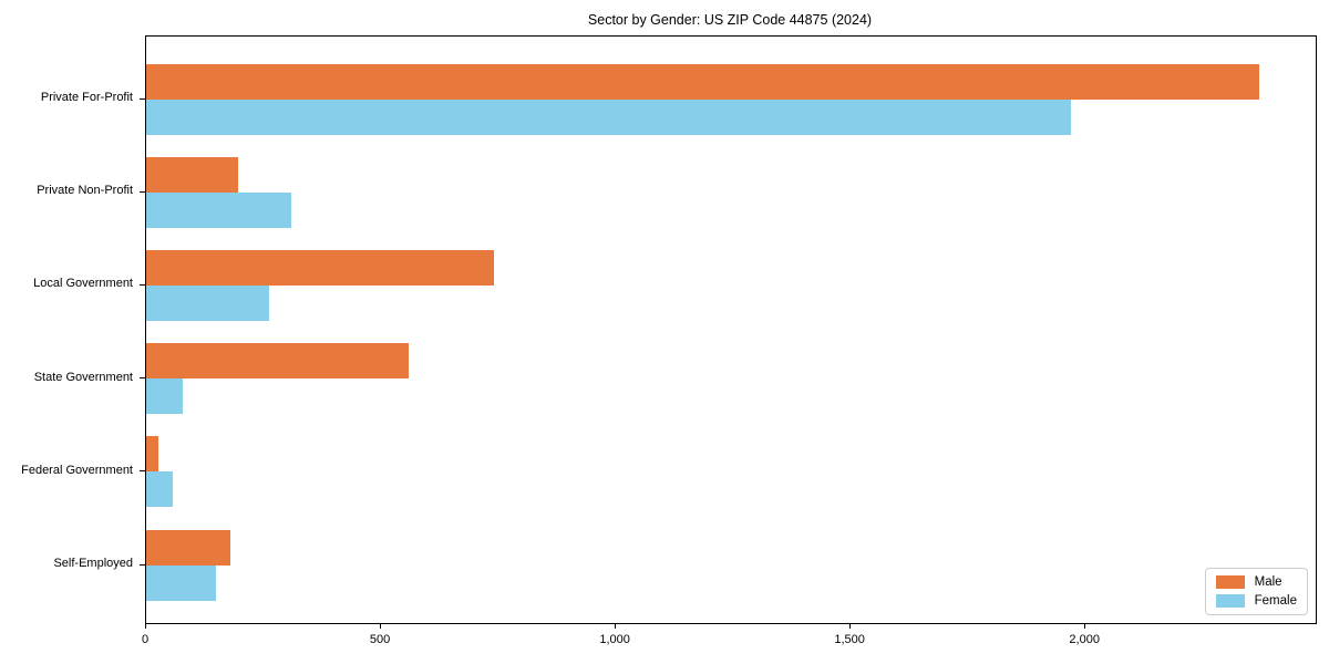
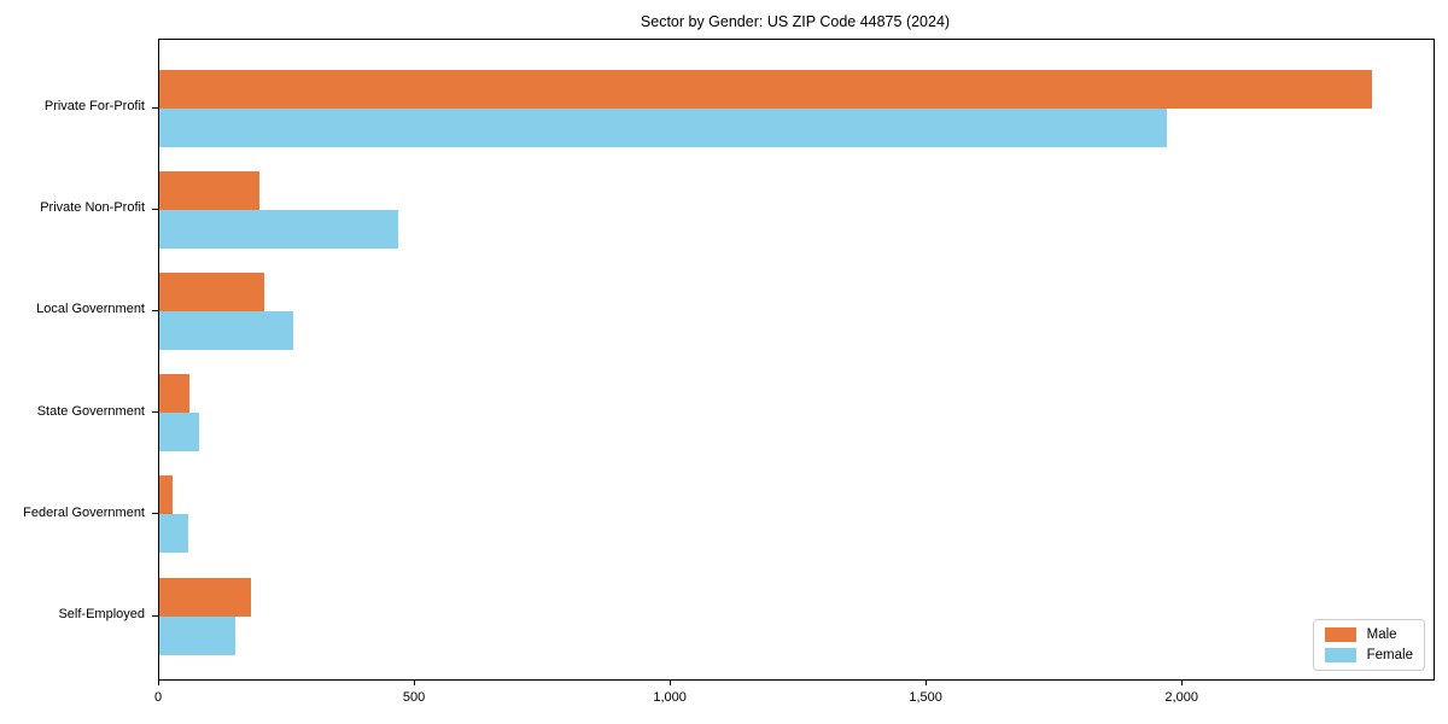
Female/Private Non-Profit: 310 -> 470
Male/Local Government: 740 -> 200
Male/State Government: 560 -> 60
